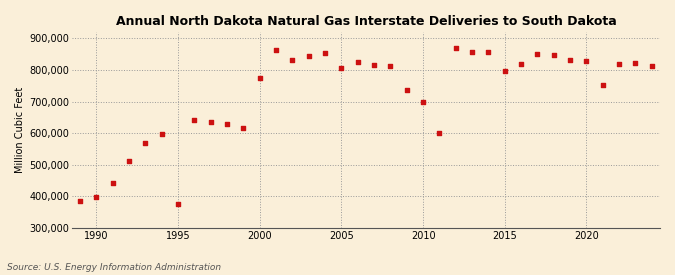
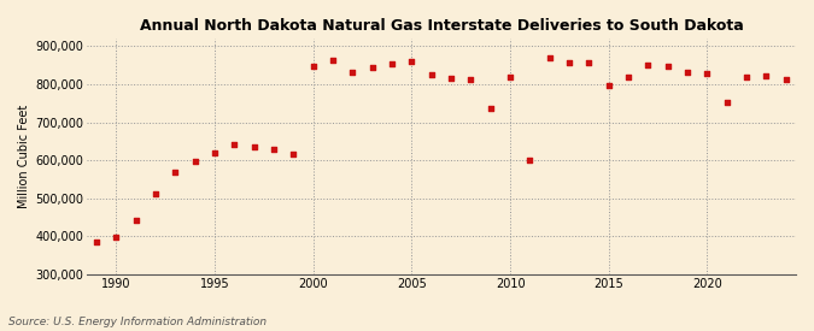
1995: 375,000 -> 620,000
2000: 775,000 -> 848,000
2005: 805,000 -> 860,000
2010: 700,000 -> 818,000
